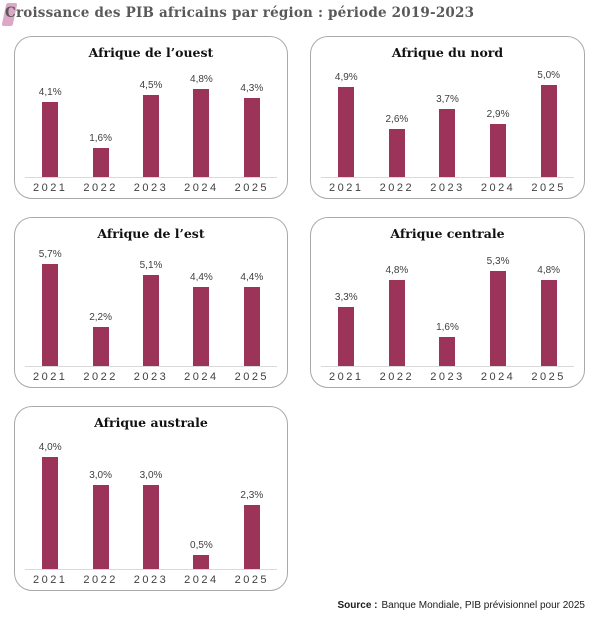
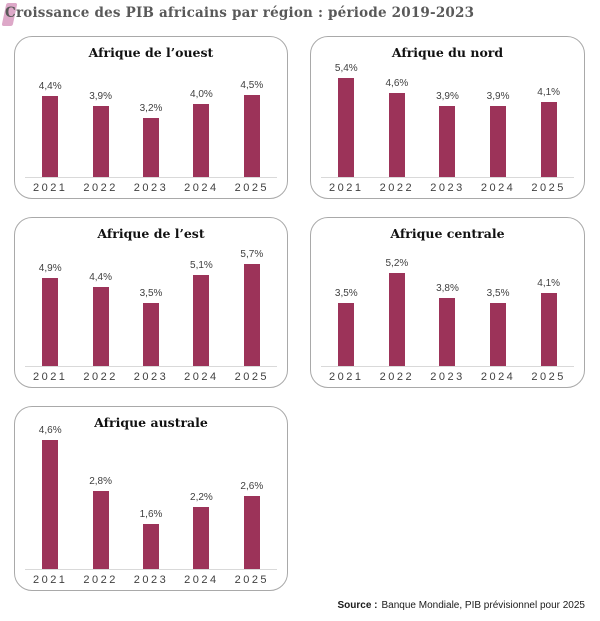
Afrique de l’ouest/2021: 4,1% -> 4,4%
Afrique de l’ouest/2022: 1,6% -> 3,9%
Afrique de l’ouest/2023: 4,5% -> 3,2%
Afrique de l’ouest/2024: 4,8% -> 4,0%
Afrique de l’ouest/2025: 4,3% -> 4,5%
Afrique du nord/2021: 4,9% -> 5,4%
Afrique du nord/2022: 2,6% -> 4,6%
Afrique du nord/2023: 3,7% -> 3,9%
Afrique du nord/2024: 2,9% -> 3,9%
Afrique du nord/2025: 5,0% -> 4,1%
Afrique de l’est/2021: 5,7% -> 4,9%
Afrique de l’est/2022: 2,2% -> 4,4%
Afrique de l’est/2023: 5,1% -> 3,5%
Afrique de l’est/2024: 4,4% -> 5,1%
Afrique de l’est/2025: 4,4% -> 5,7%
Afrique centrale/2021: 3,3% -> 3,5%
Afrique centrale/2022: 4,8% -> 5,2%
Afrique centrale/2023: 1,6% -> 3,8%
Afrique centrale/2024: 5,3% -> 3,5%
Afrique centrale/2025: 4,8% -> 4,1%
Afrique australe/2021: 4,0% -> 4,6%
Afrique australe/2022: 3,0% -> 2,8%
Afrique australe/2023: 3,0% -> 1,6%
Afrique australe/2024: 0,5% -> 2,2%
Afrique australe/2025: 2,3% -> 2,6%
